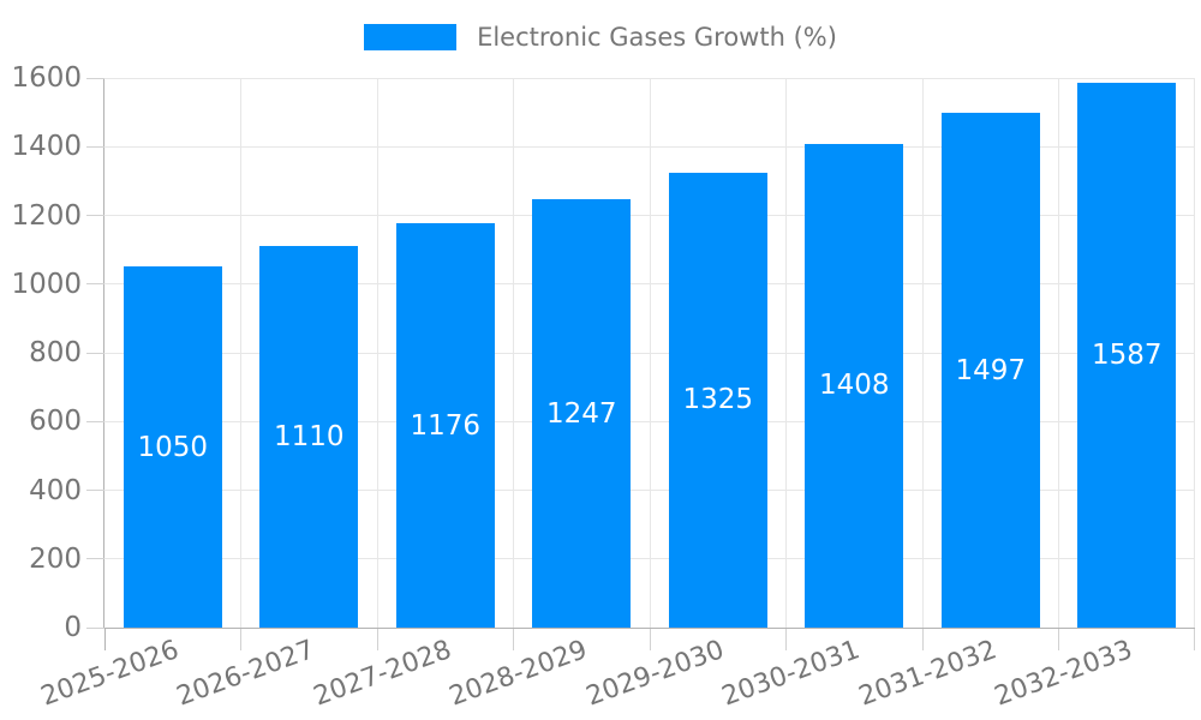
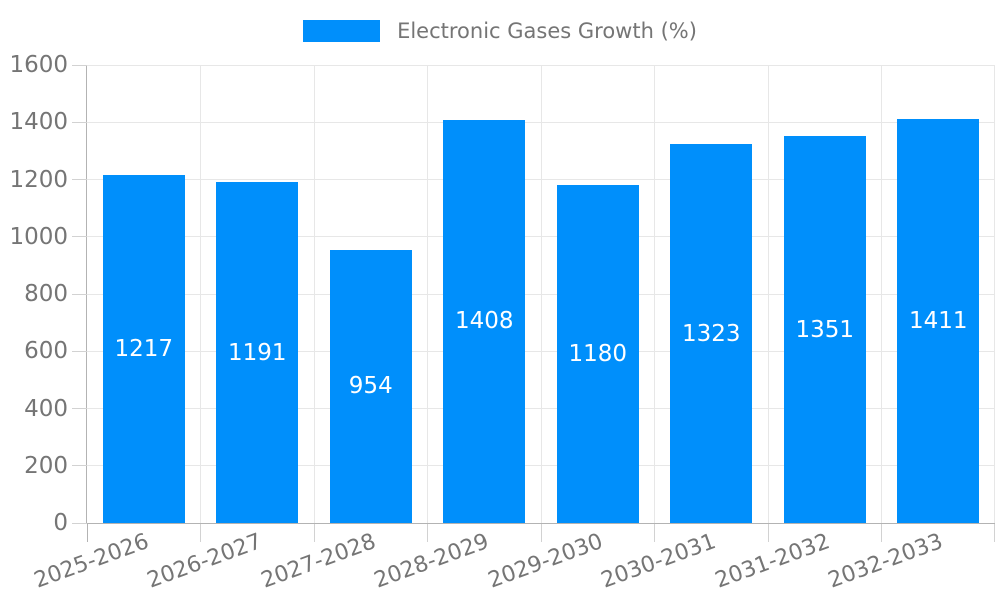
2025-2026: 1050 -> 1217
2026-2027: 1110 -> 1191
2027-2028: 1176 -> 954
2028-2029: 1247 -> 1408
2029-2030: 1325 -> 1180
2030-2031: 1408 -> 1323
2031-2032: 1497 -> 1351
2032-2033: 1587 -> 1411
